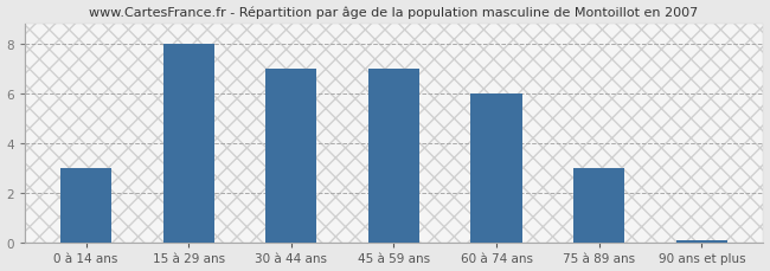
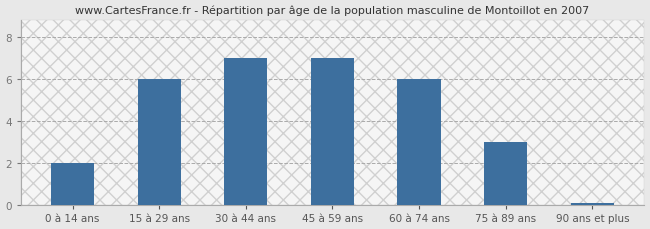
0 à 14 ans: 3.0 -> 2.0
15 à 29 ans: 8.0 -> 6.0
